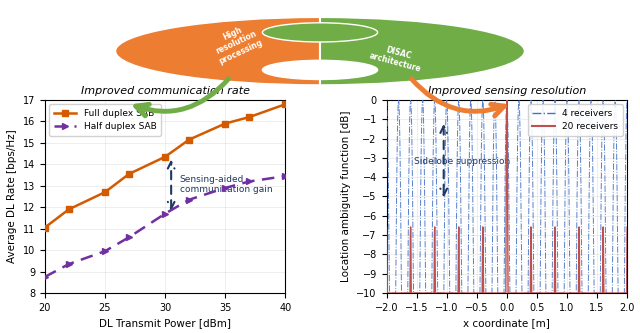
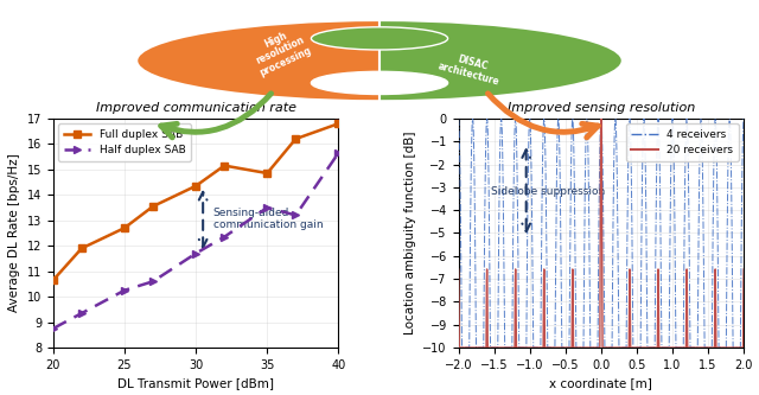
Improved communication rate/Full duplex SAB/20: 11.05 -> 10.65
Improved communication rate/Half duplex SAB/25: 9.95 -> 10.25
Improved communication rate/Full duplex SAB/35: 15.90 -> 14.85
Improved communication rate/Half duplex SAB/35: 12.90 -> 13.50
Improved communication rate/Half duplex SAB/40: 13.45 -> 15.65
